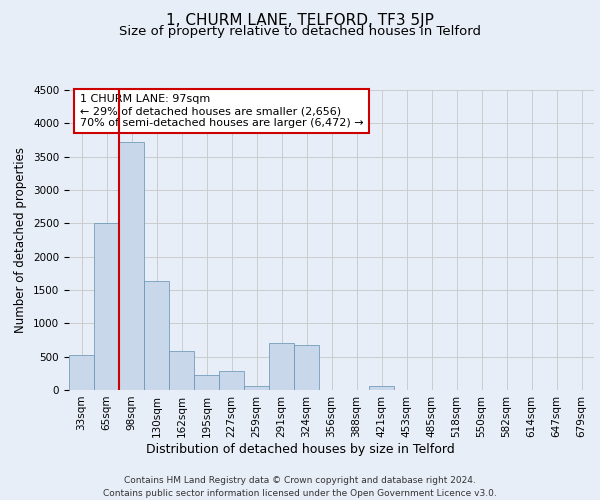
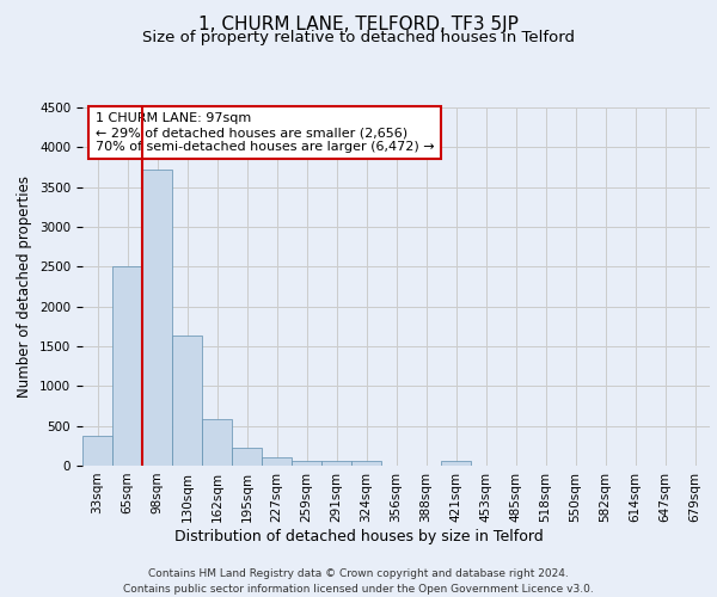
33sqm: 520 -> 370
227sqm: 280 -> 110
291sqm: 700 -> 60
324sqm: 680 -> 60
